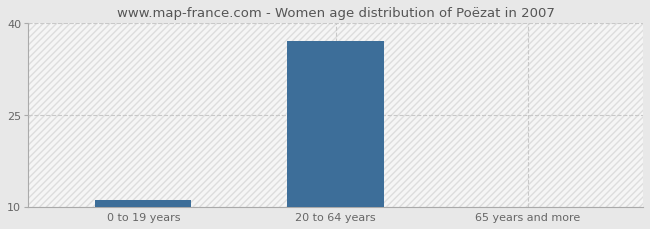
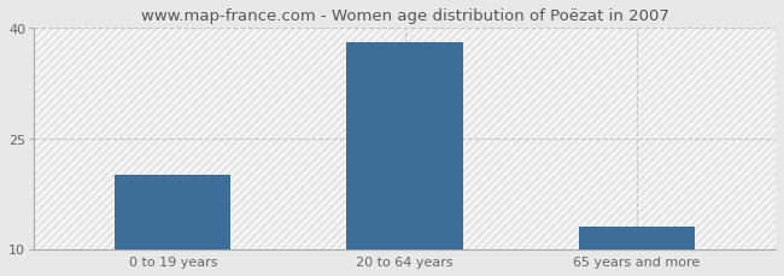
0 to 19 years: 11 -> 20
20 to 64 years: 37 -> 38
65 years and more: 10 -> 13
